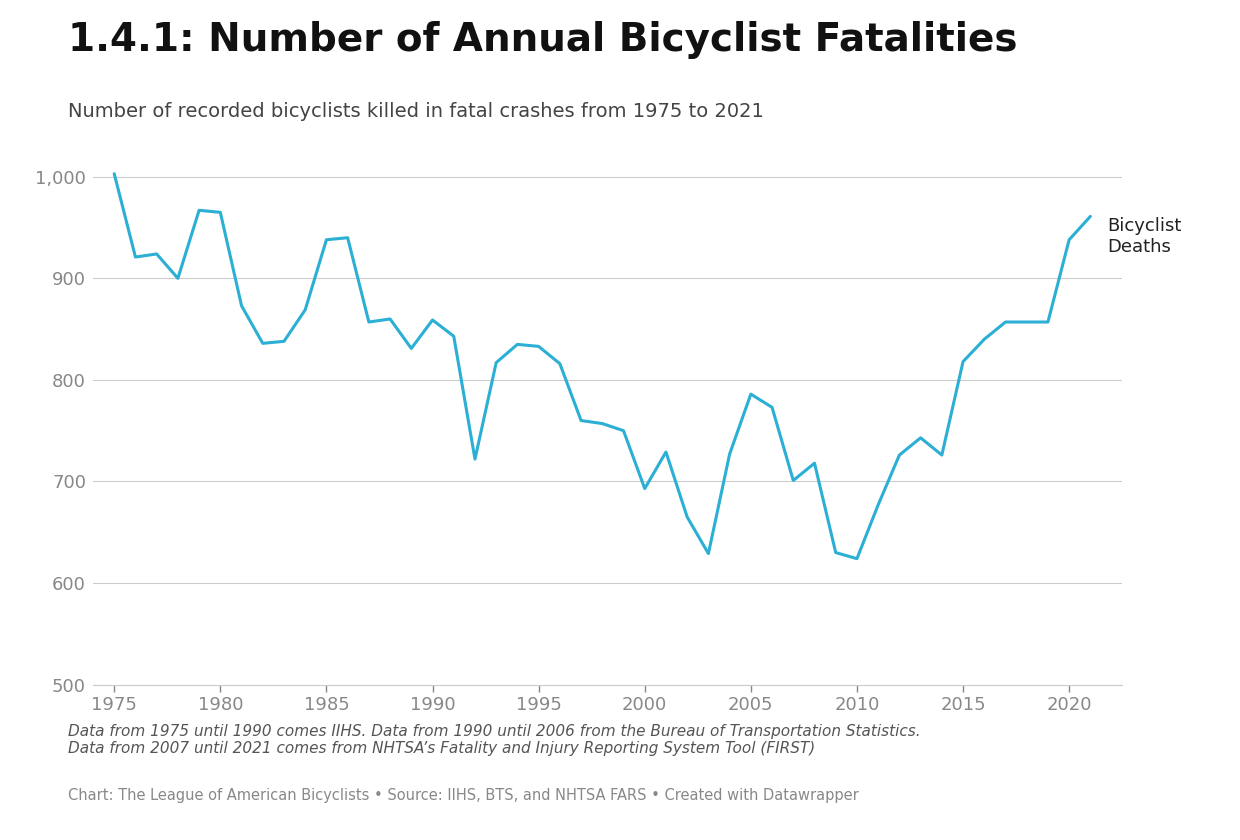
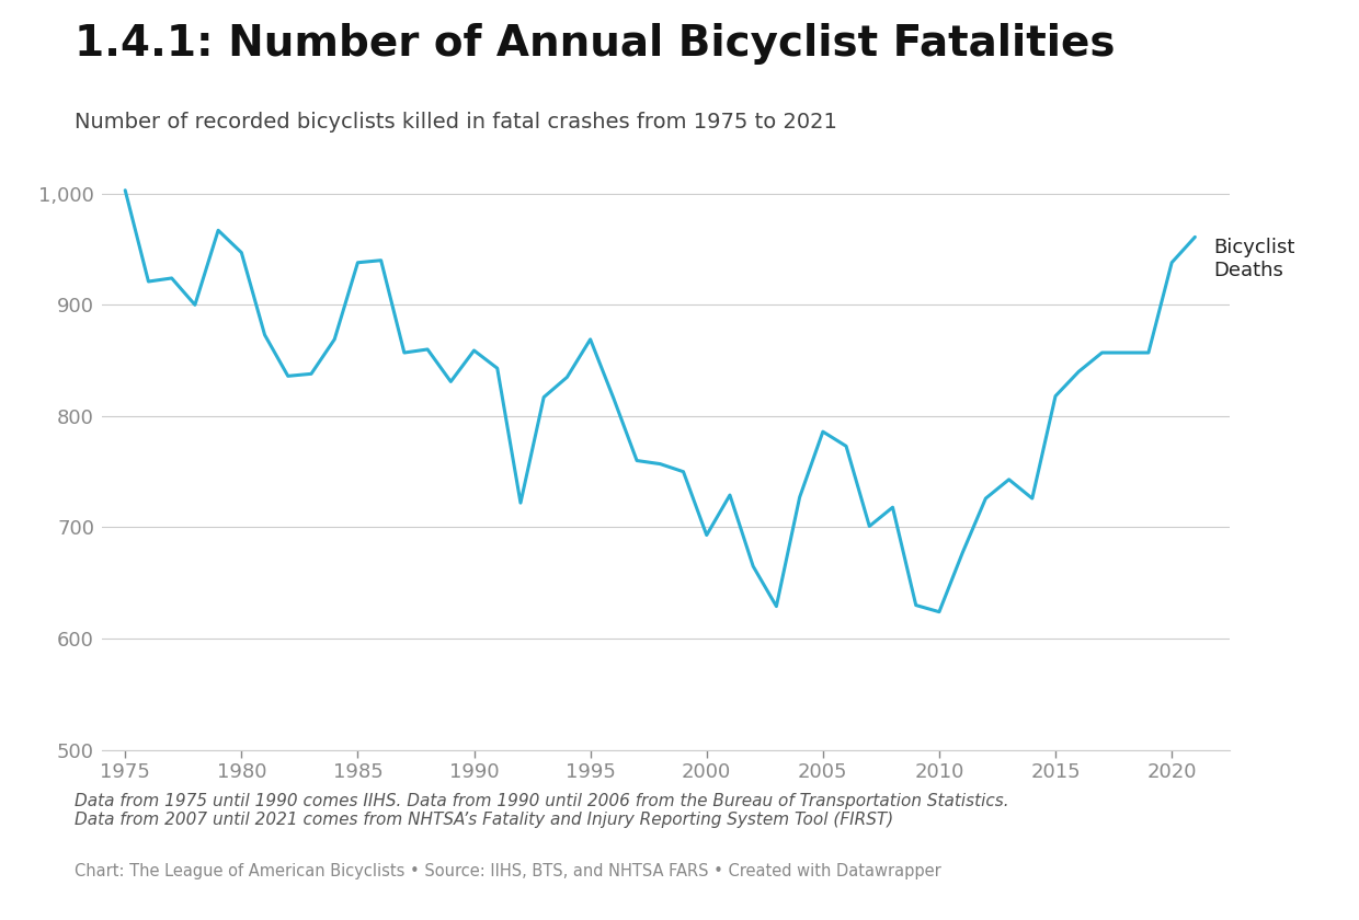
1980: 965 -> 947
1995: 833 -> 869
